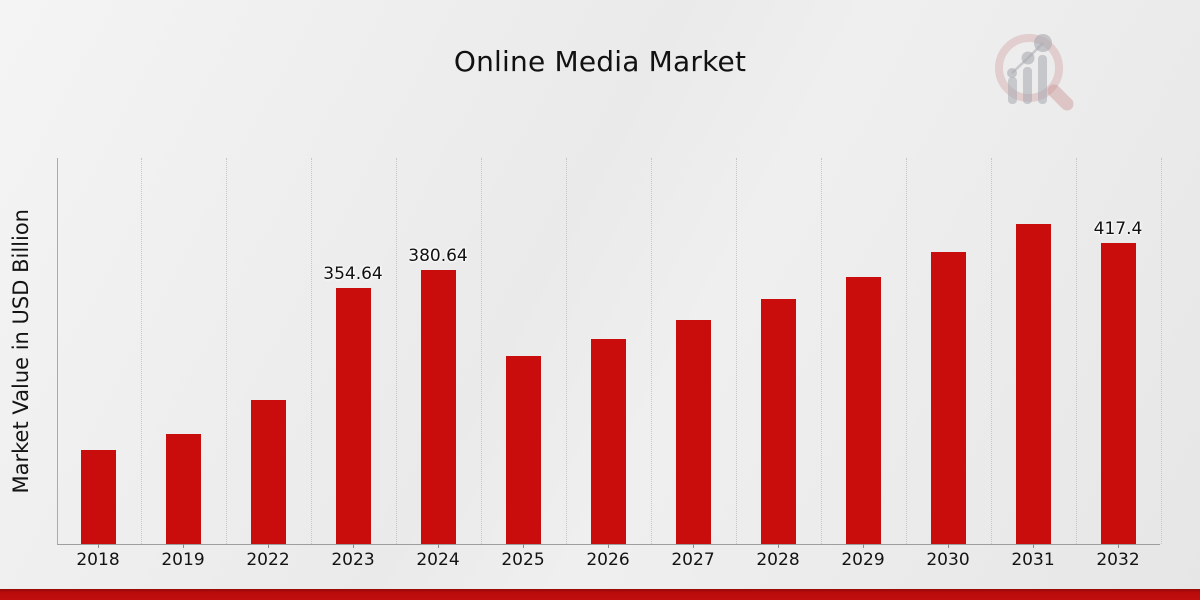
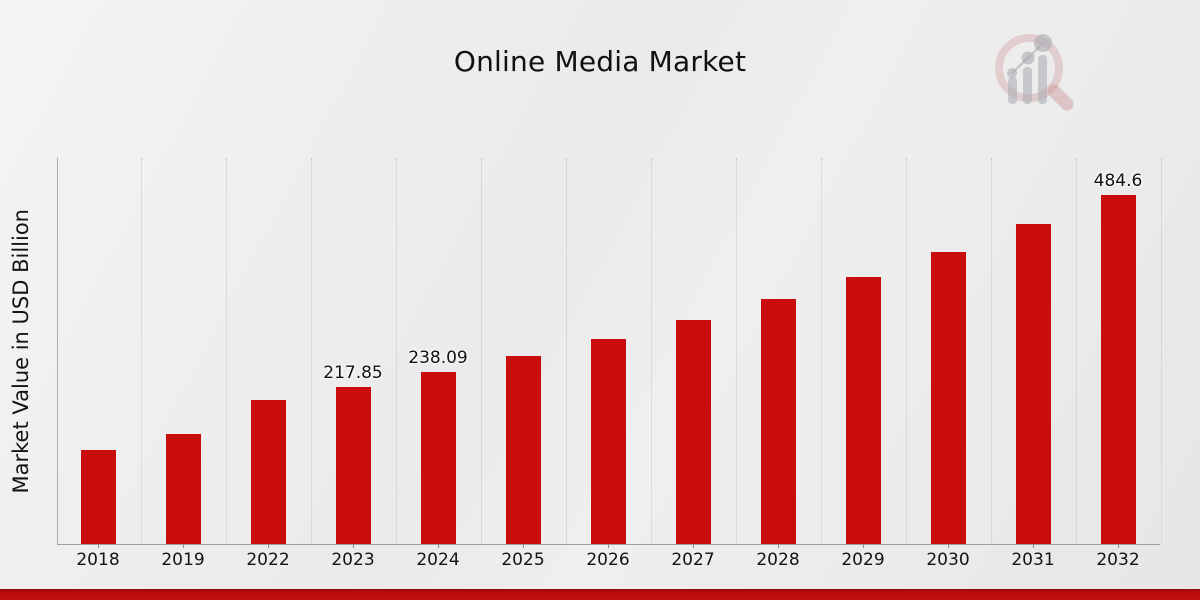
2023: 354.64 -> 217.85
2024: 380.64 -> 238.09
2032: 417.4 -> 484.6
